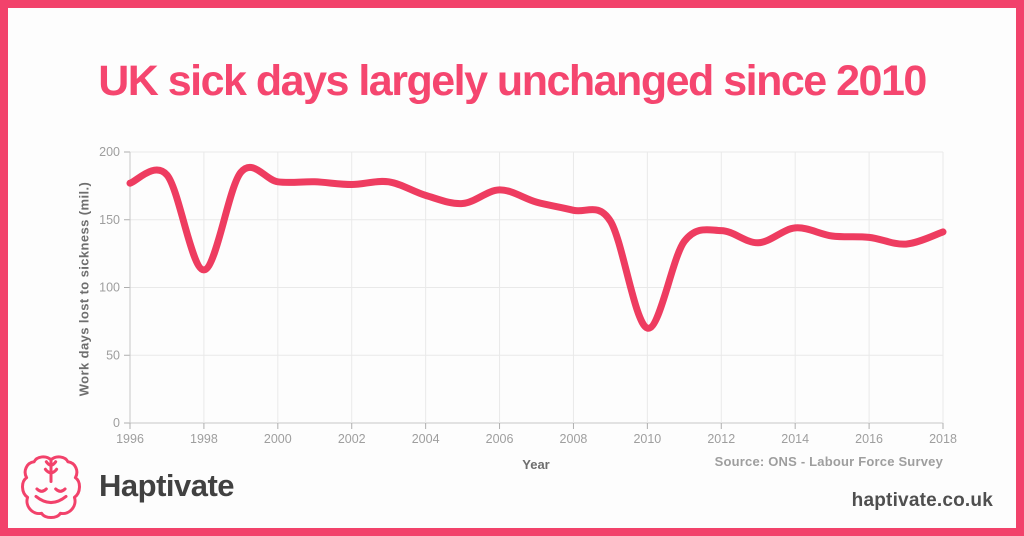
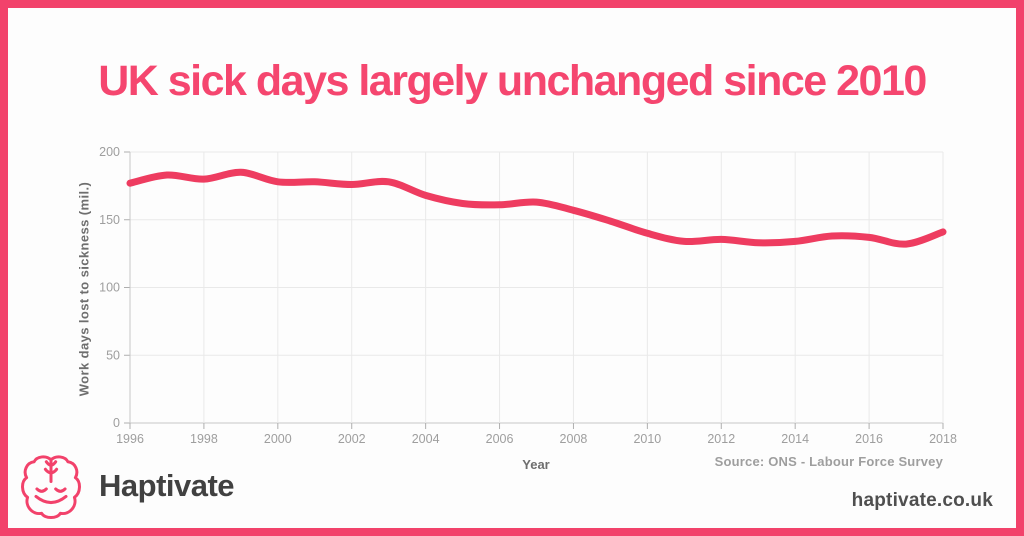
1998: 113 -> 180
2006: 172 -> 161
2010: 70 -> 140
2012: 142 -> 136
2014: 144 -> 134
